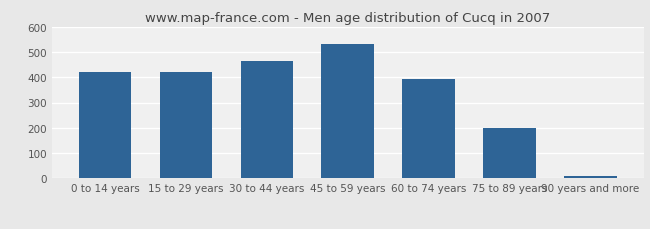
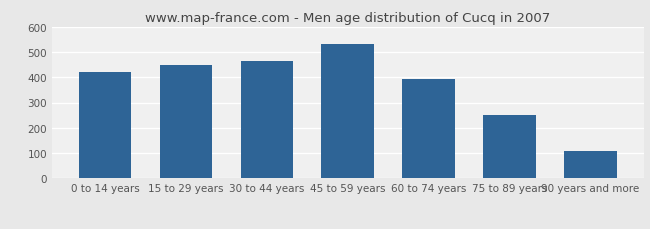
15 to 29 years: 422 -> 450
75 to 89 years: 200 -> 250
90 years and more: 10 -> 110
